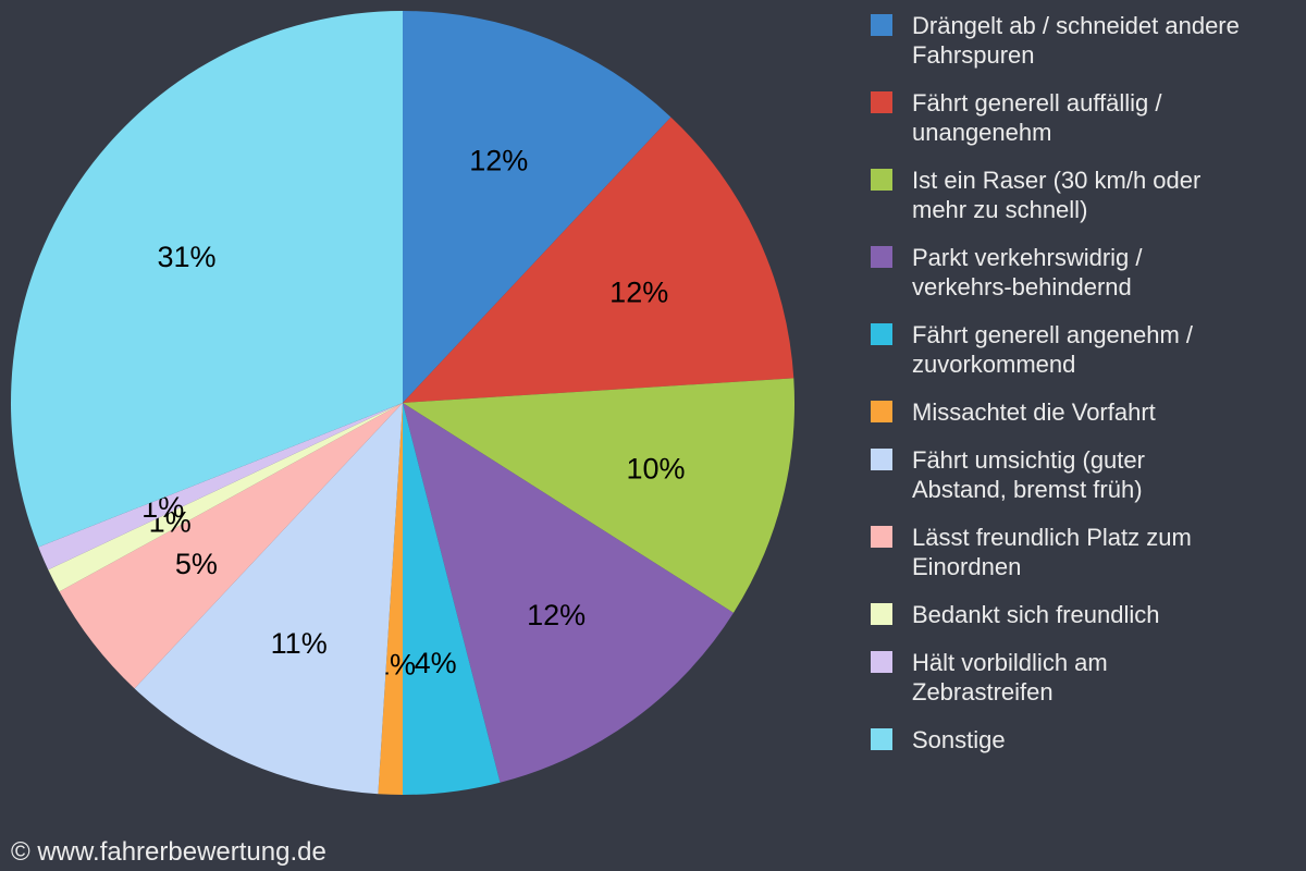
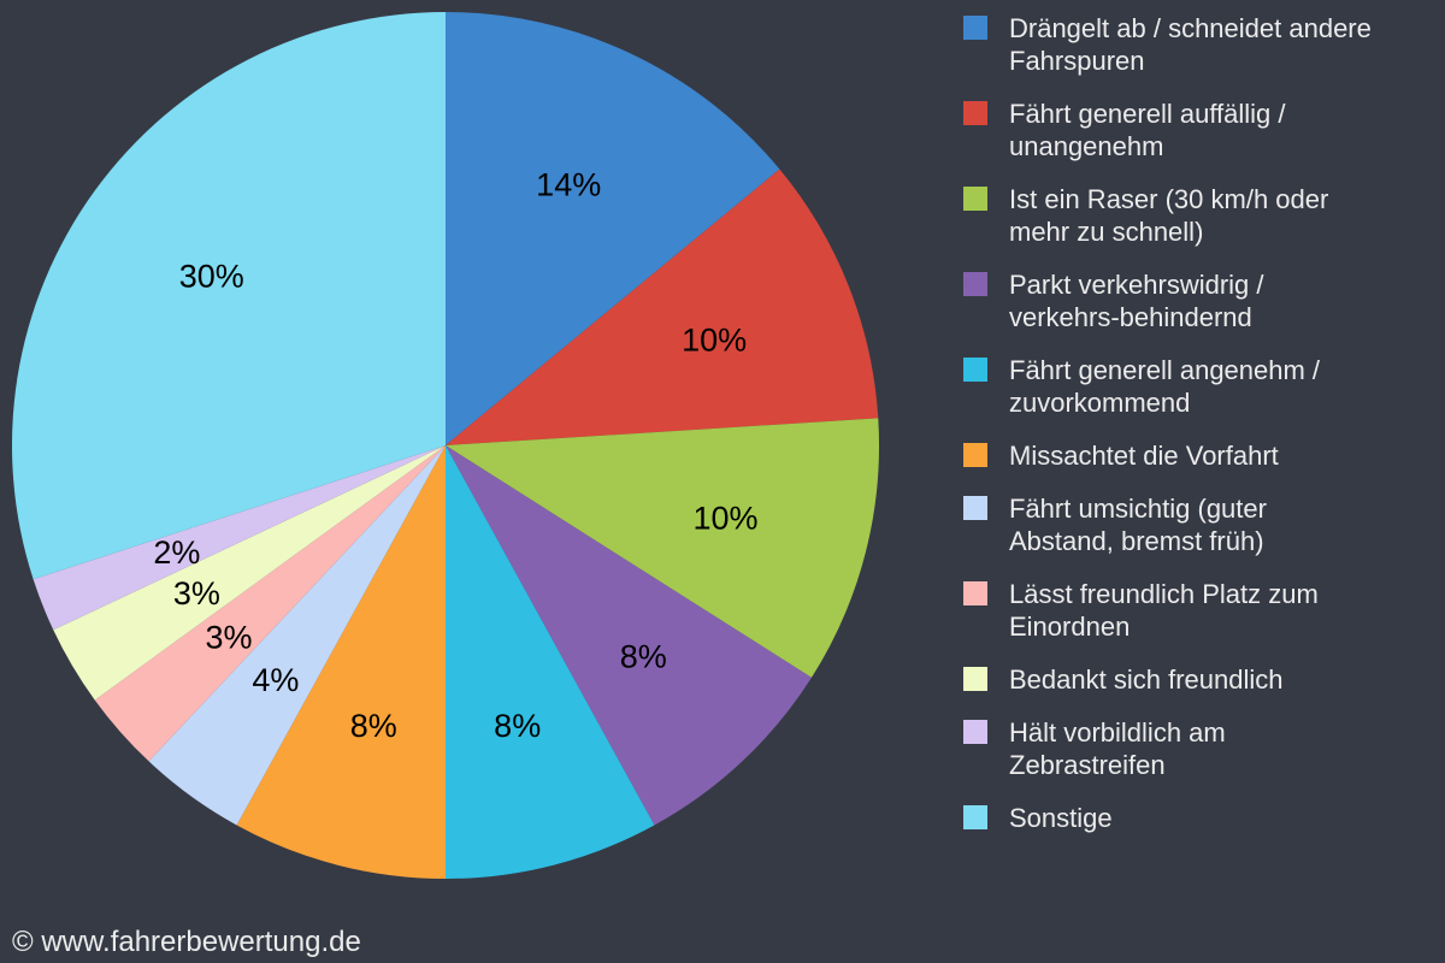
Drängelt ab / schneidet andere Fahrspuren: 12% -> 14%
Fährt generell auffällig / unangenehm: 12% -> 10%
Parkt verkehrswidrig / verkehrs-behindernd: 12% -> 8%
Fährt generell angenehm / zuvorkommend: 4% -> 8%
Missachtet die Vorfahrt: 1% -> 8%
Fährt umsichtig (guter Abstand, bremst früh): 11% -> 4%
Lässt freundlich Platz zum Einordnen: 5% -> 3%
Bedankt sich freundlich: 1% -> 3%
Hält vorbildlich am Zebrastreifen: 1% -> 2%
Sonstige: 31% -> 30%
